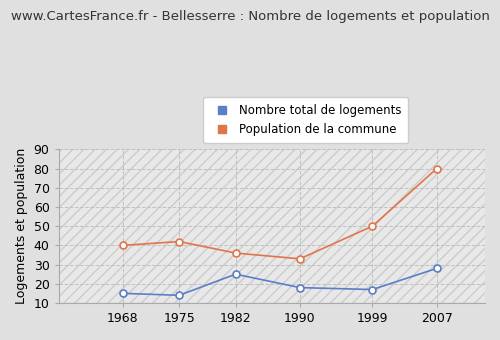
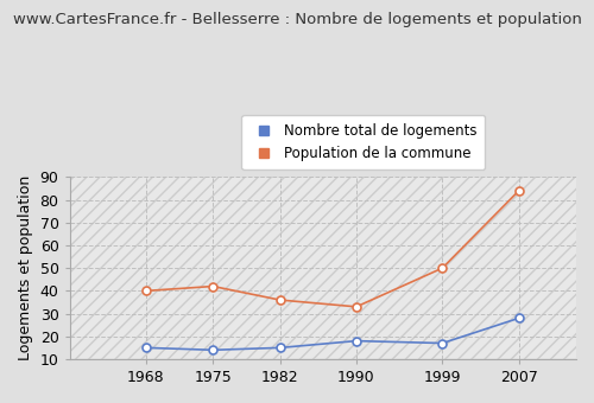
Nombre total de logements/1982: 25 -> 15
Population de la commune/2007: 80 -> 84
